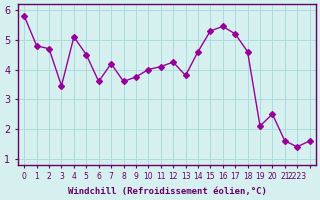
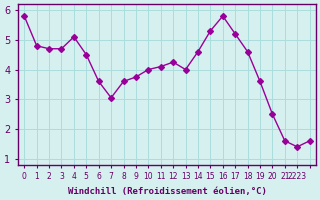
3: 3.45 -> 4.70
7: 4.20 -> 3.05
13: 3.80 -> 4.00
16: 5.45 -> 5.80
19: 2.10 -> 3.60
